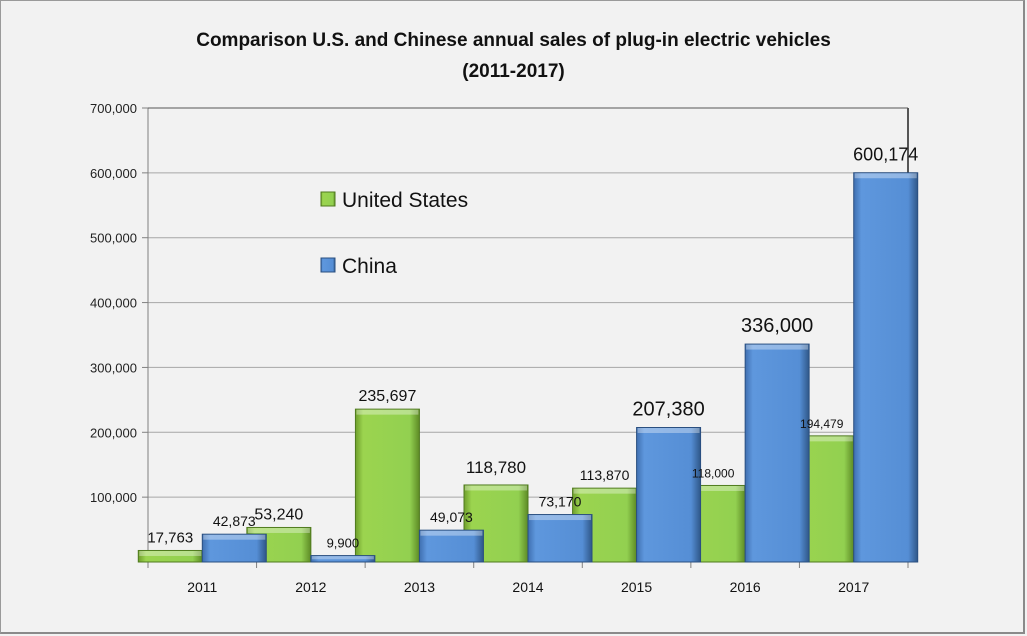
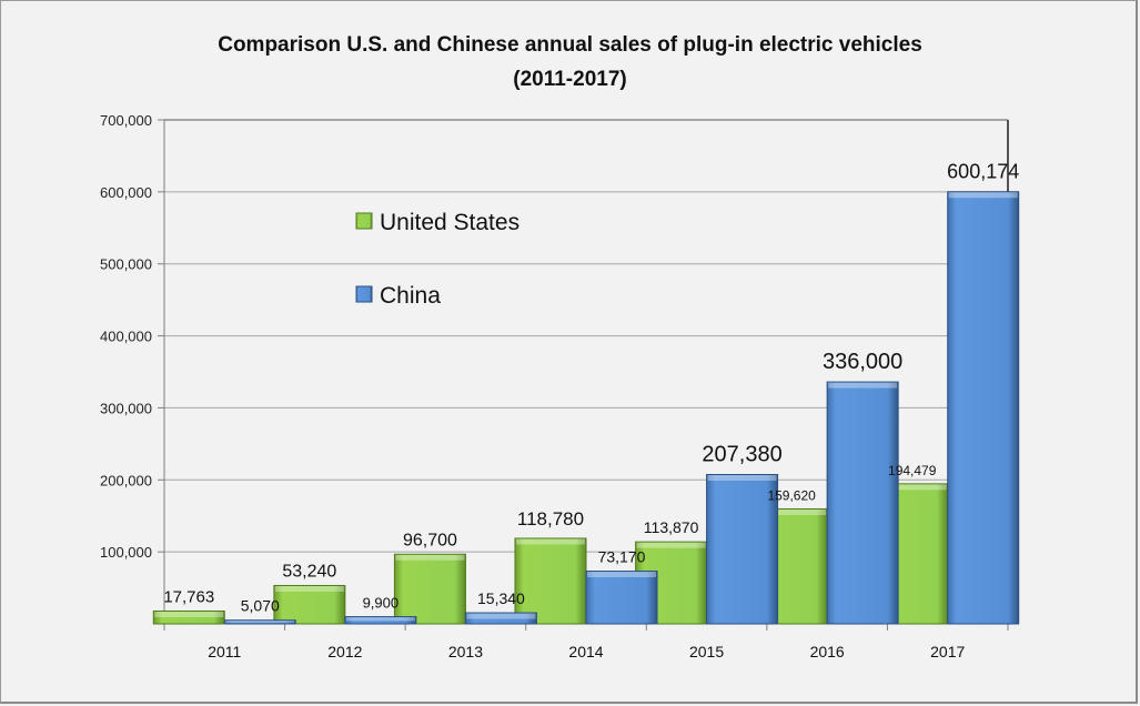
China/2011: 42,873 -> 5,070
United States/2013: 235,697 -> 96,700
China/2013: 49,073 -> 15,340
United States/2016: 118,000 -> 159,620
